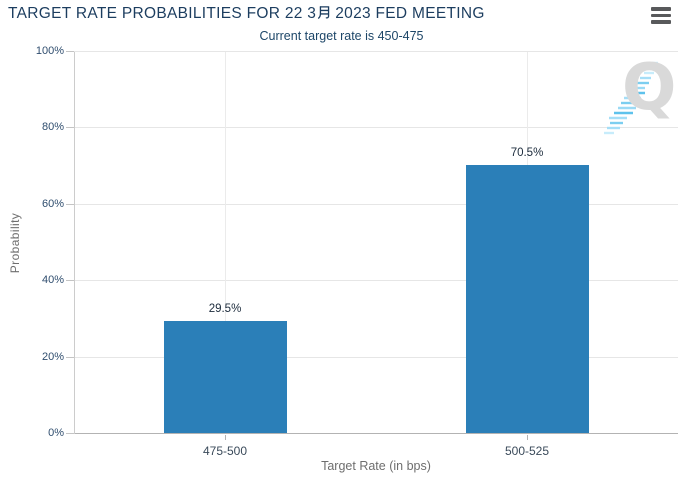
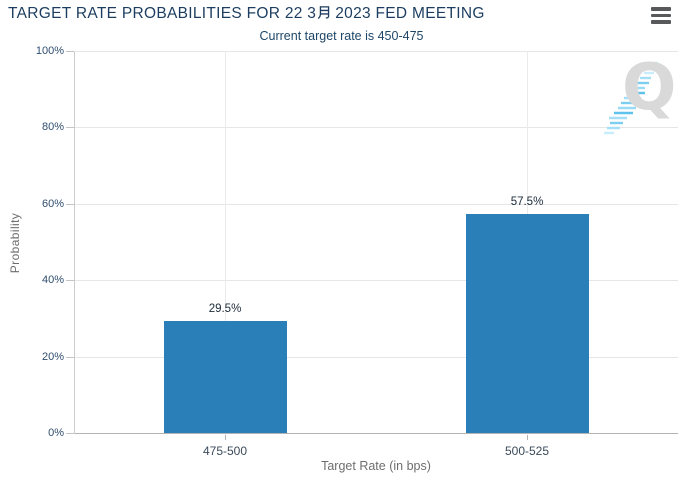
500-525: 70.5% -> 57.5%
